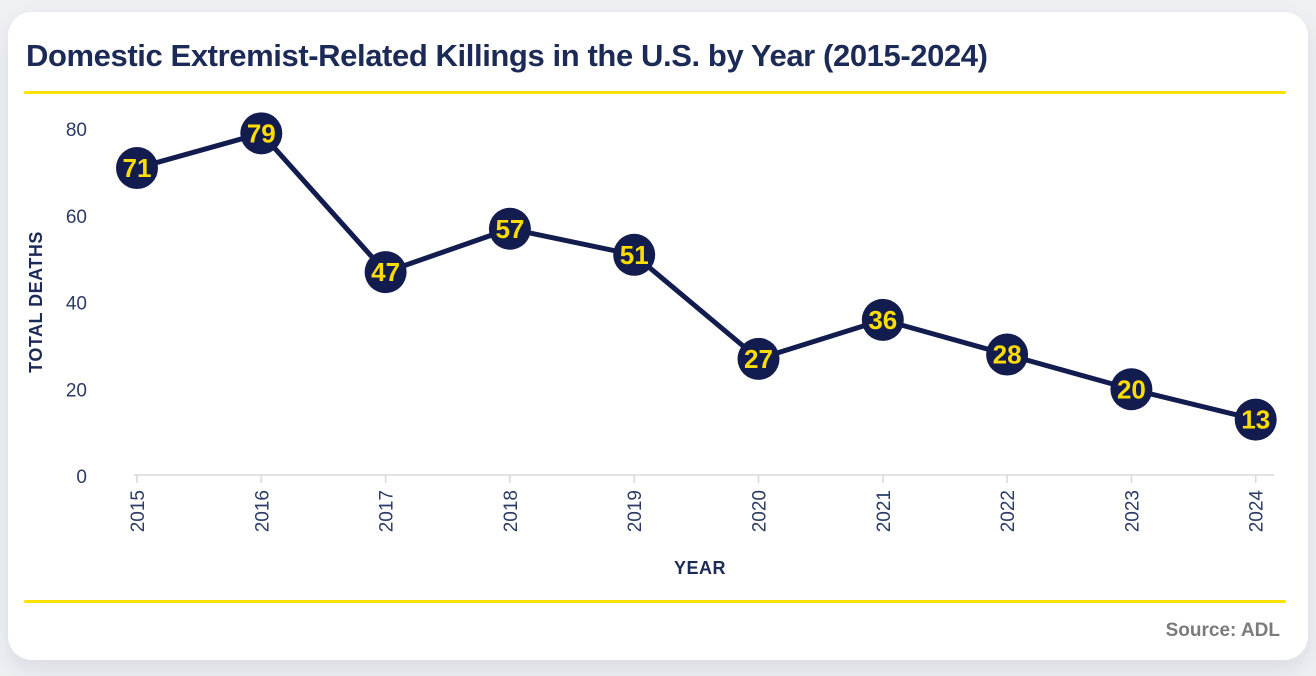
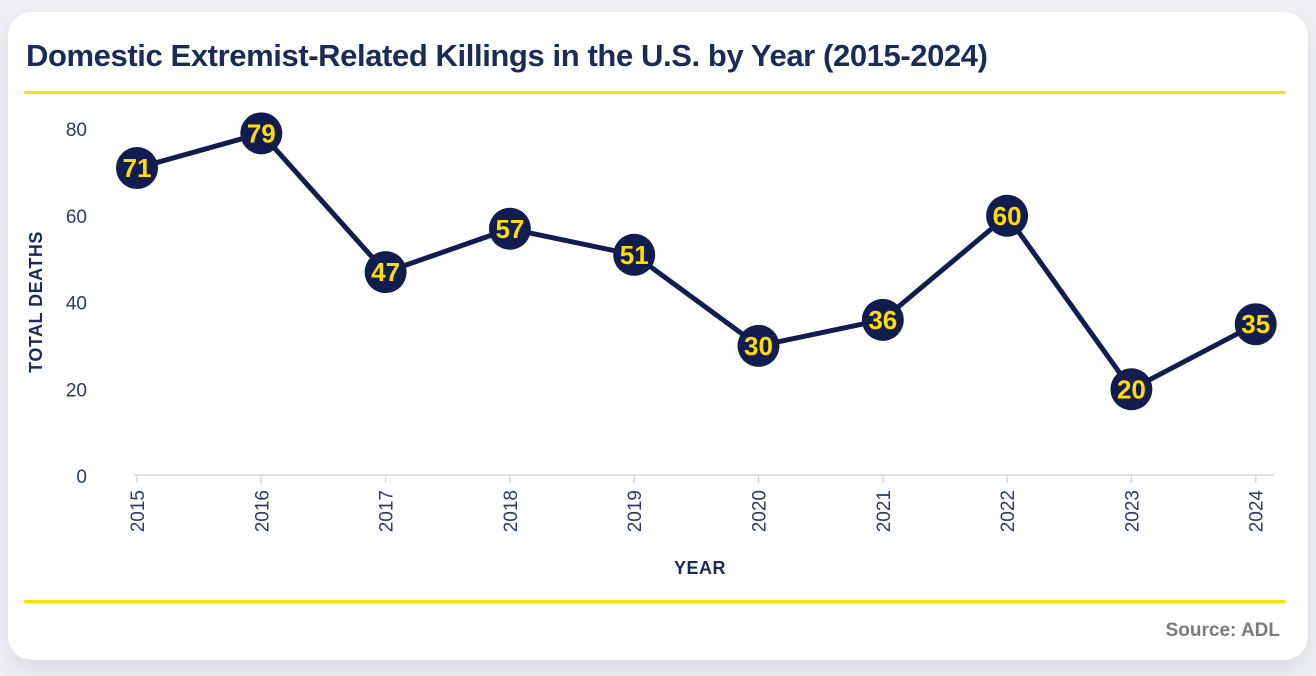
2020: 27 -> 30
2022: 28 -> 60
2024: 13 -> 35
